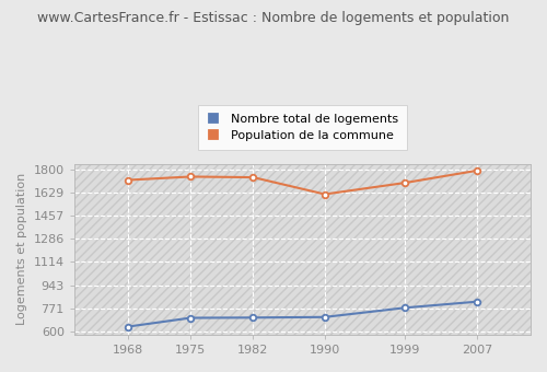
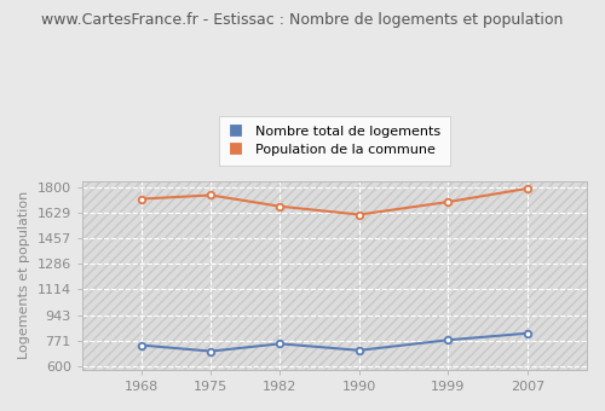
Nombre total de logements/1968: 640 -> 740
Nombre total de logements/1982: 700 -> 750
Population de la commune/1982: 1740 -> 1670
